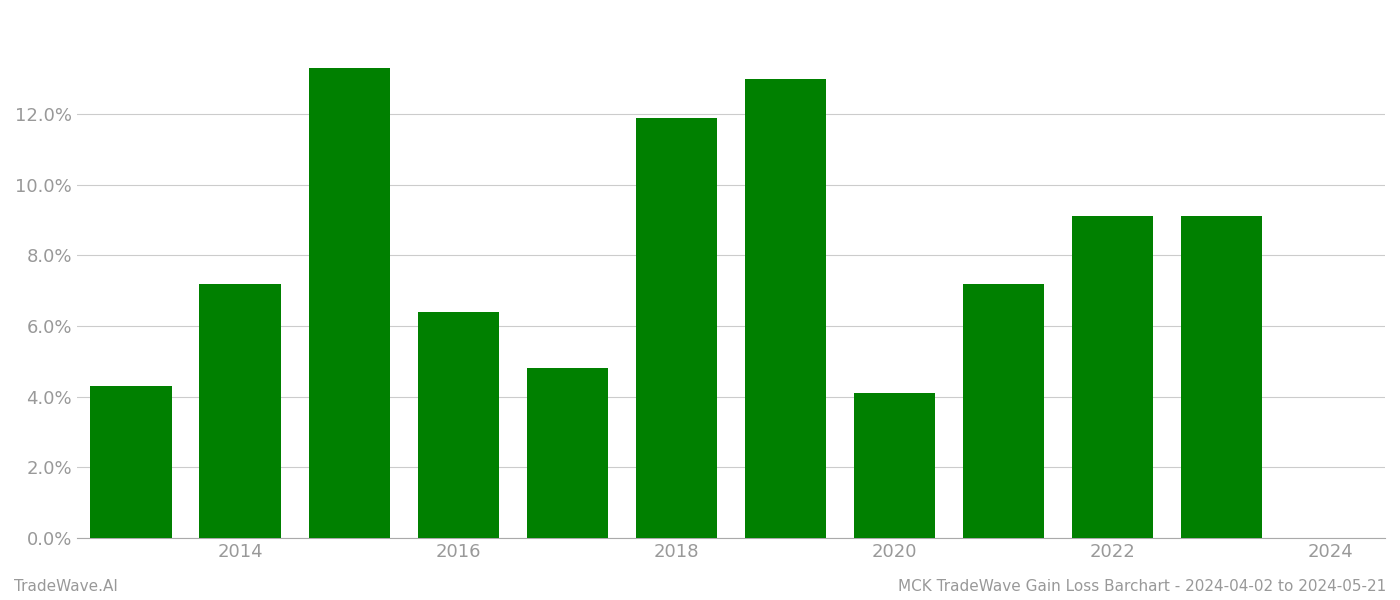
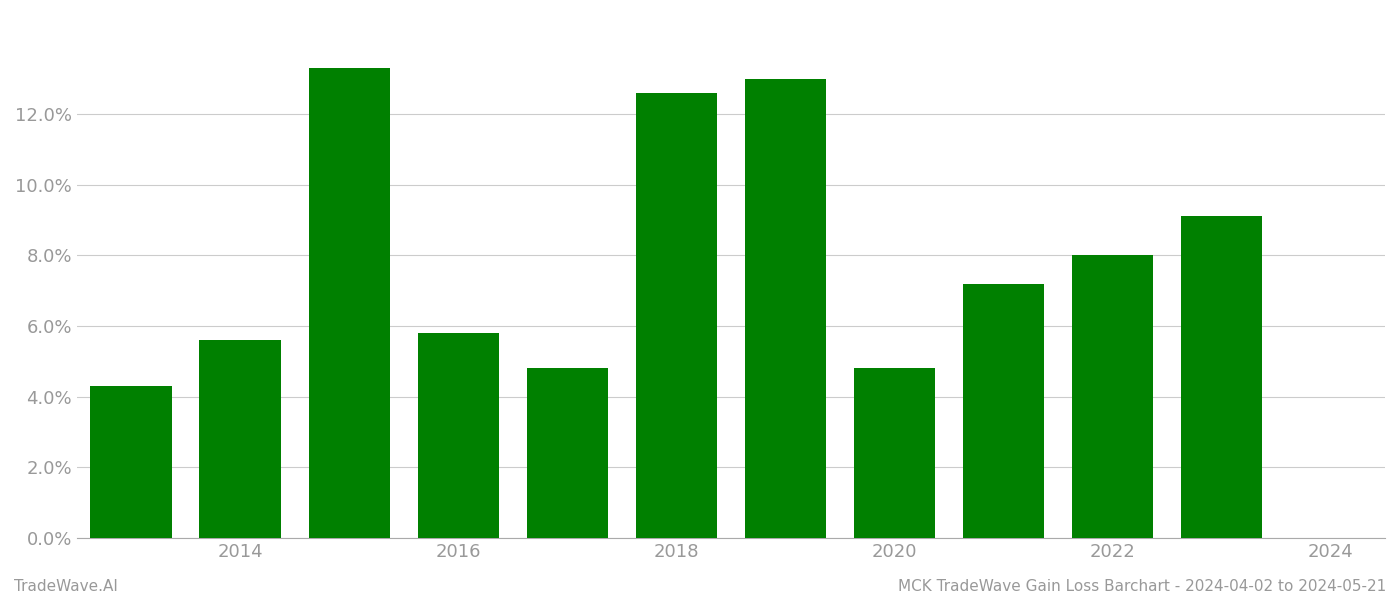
2014: 7.2% -> 5.6%
2016: 6.4% -> 5.8%
2018: 11.9% -> 12.6%
2020: 4.1% -> 4.8%
2022: 9.1% -> 8.0%
